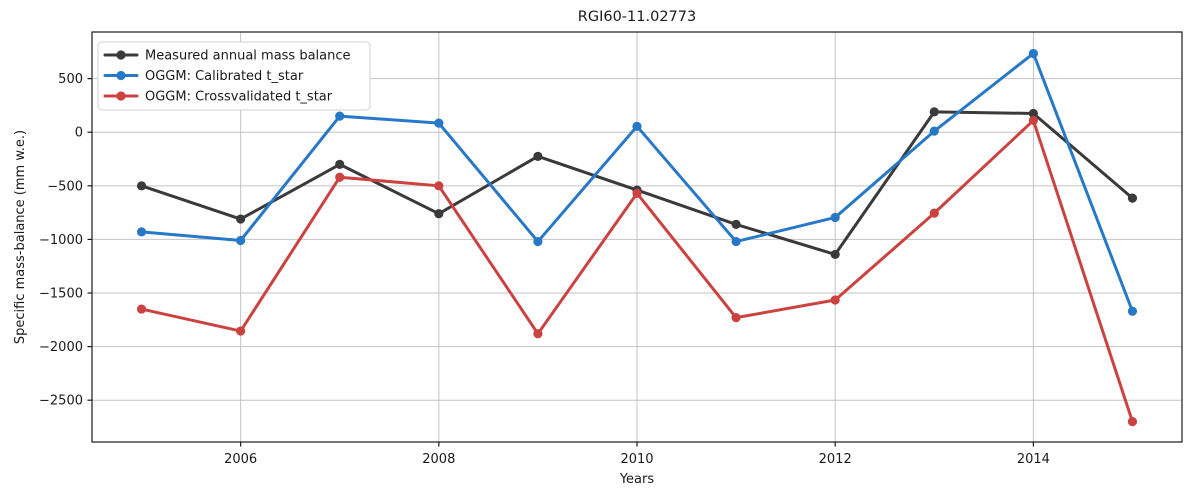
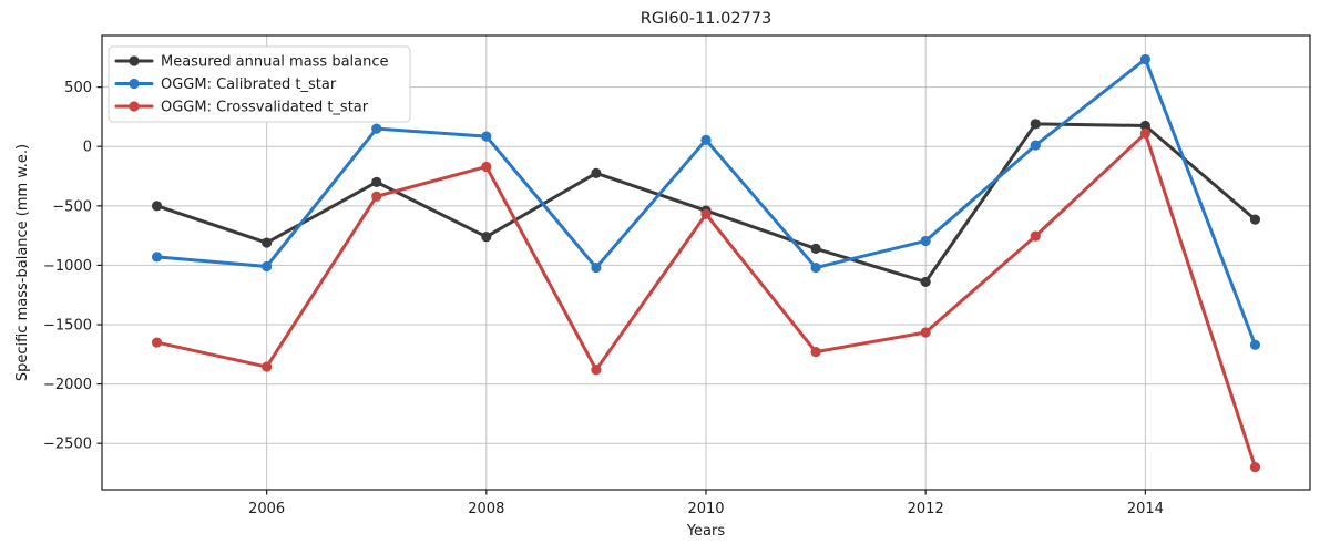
OGGM: Crossvalidated t_star/2008: -500 -> -170
